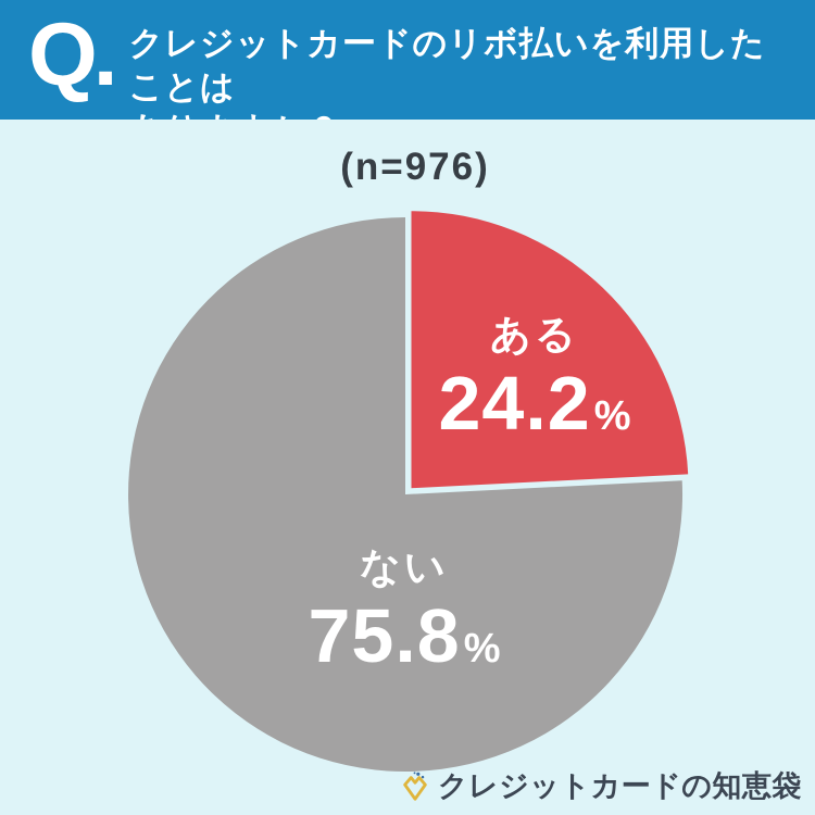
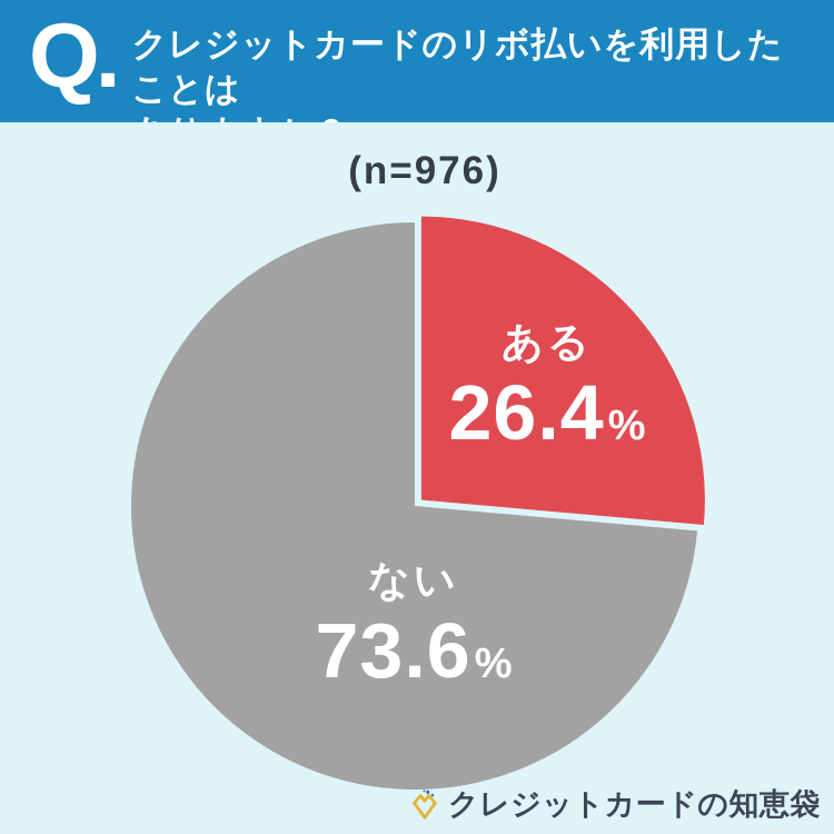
ある: 24.2 -> 26.4
ない: 75.8 -> 73.6
